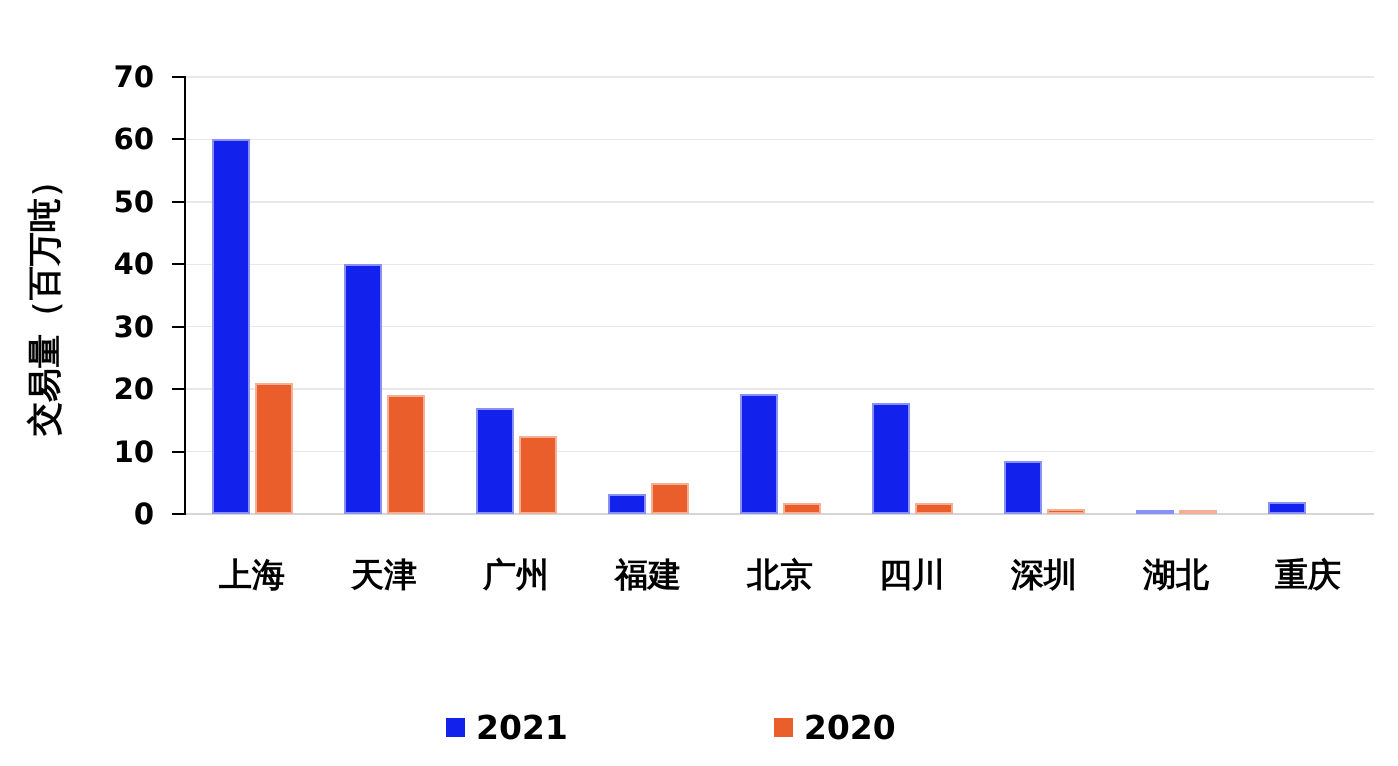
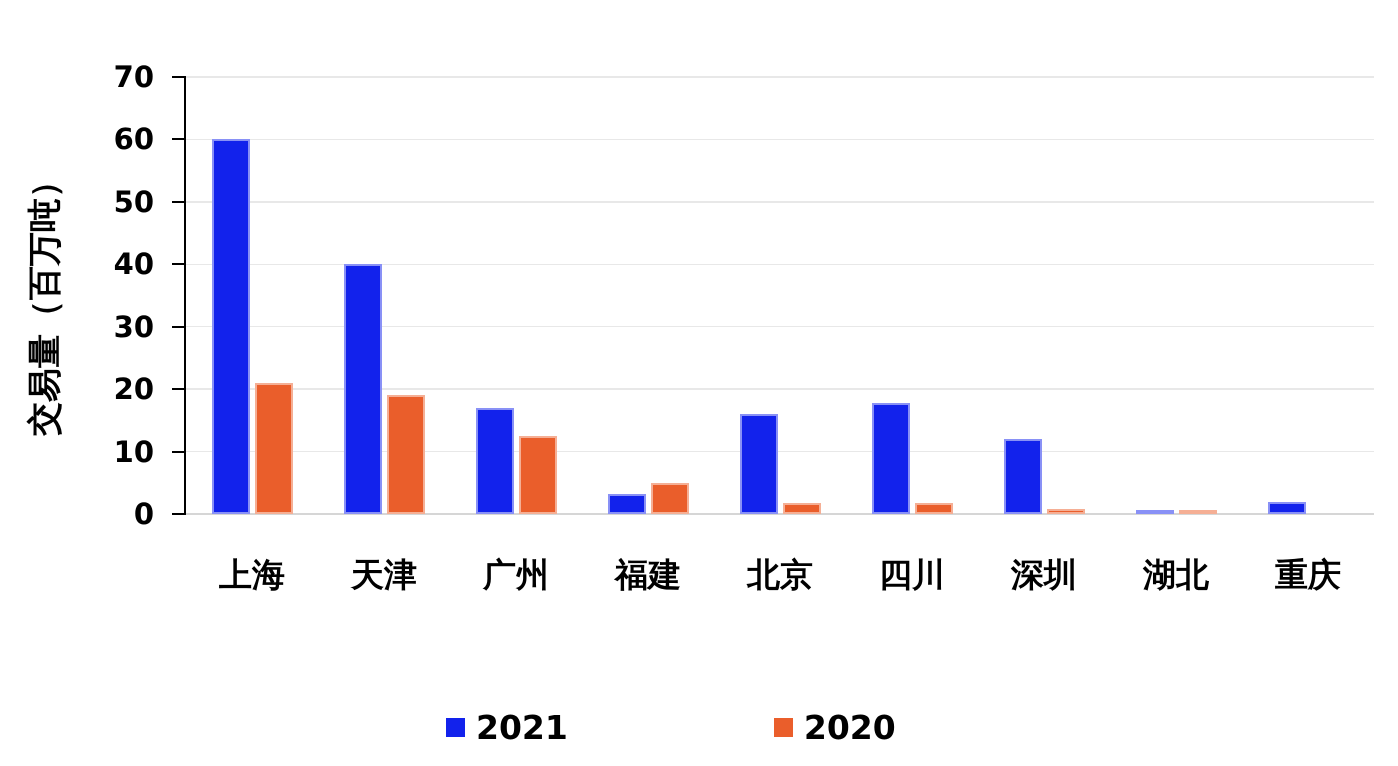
2021/北京: 19 -> 16
2021/深圳: 8 -> 12
